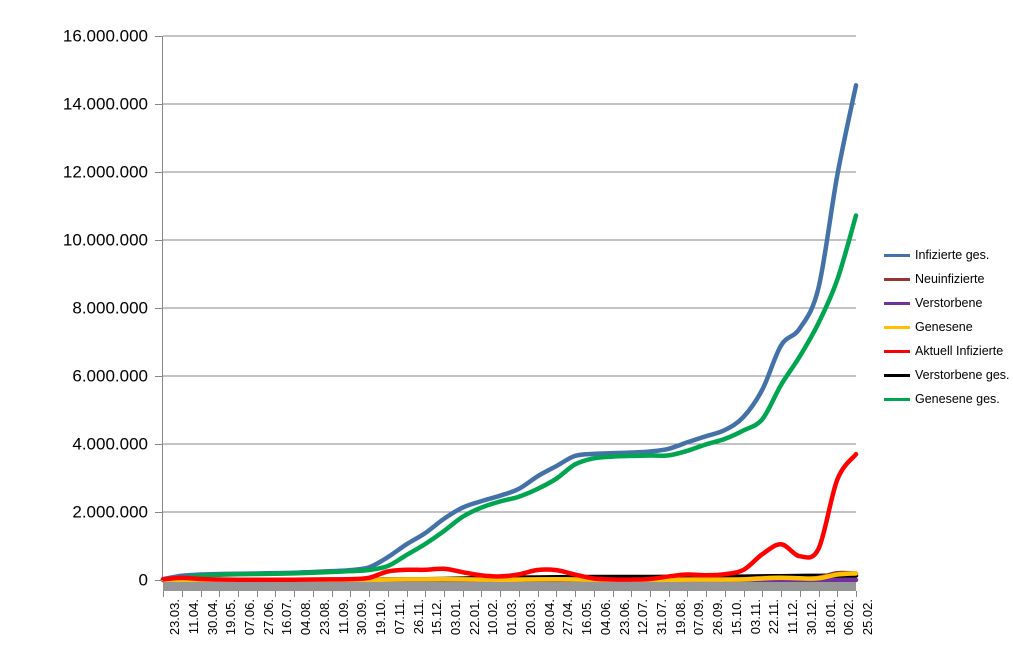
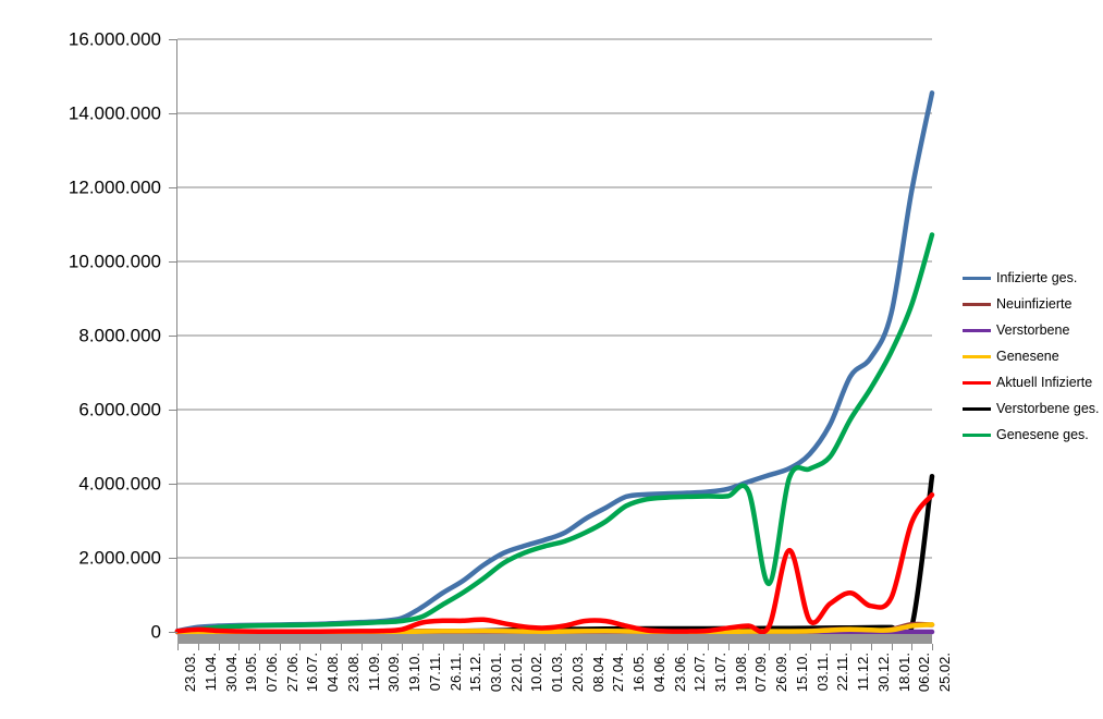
Genesene ges./26.09.: 4000000 -> 1300000
Aktuell Infizierte/15.10.: 200000 -> 2200000
Verstorbene ges./25.02.: 100000 -> 4200000
